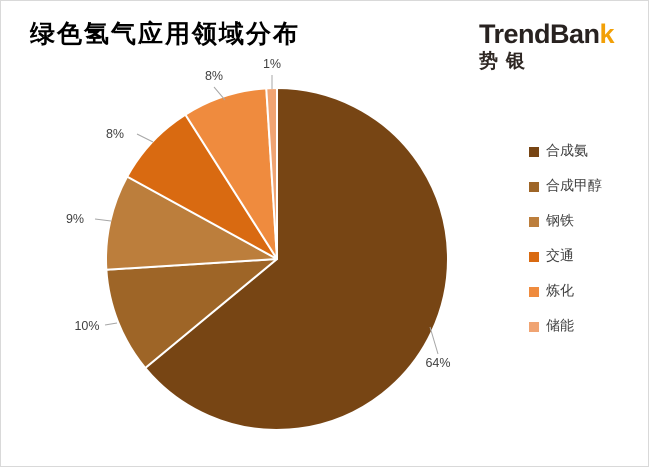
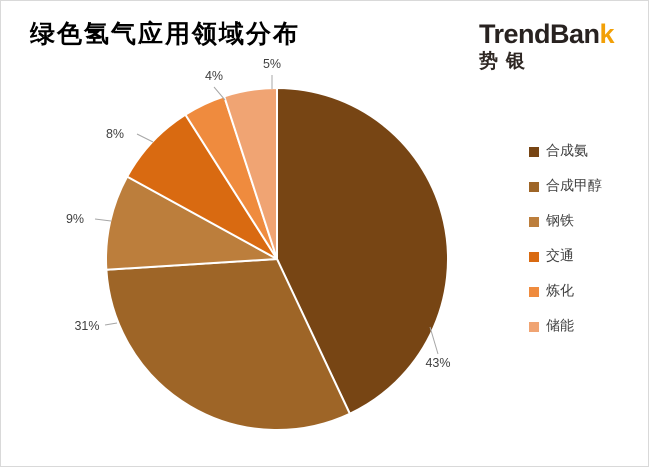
合成氨: 64% -> 43%
合成甲醇: 10% -> 31%
炼化: 8% -> 4%
储能: 1% -> 5%
